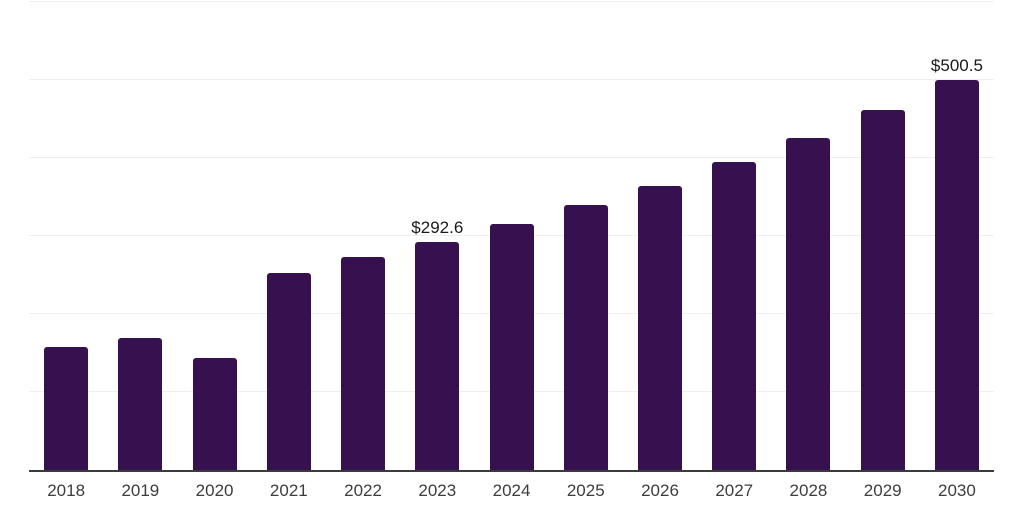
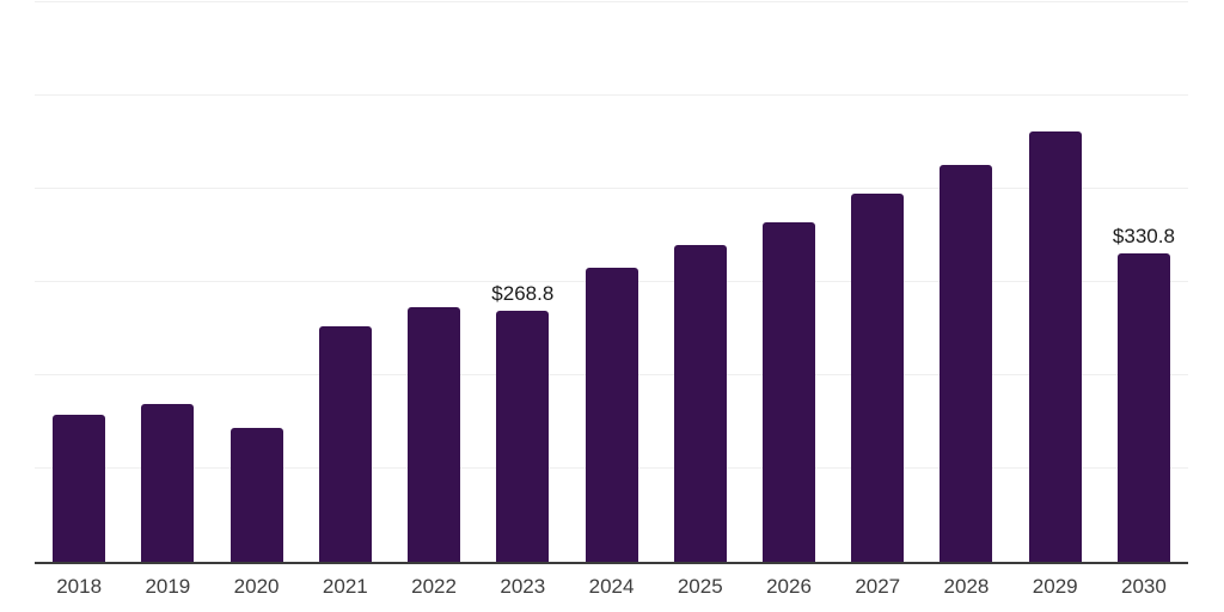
2023: $292.6 -> $268.8
2030: $500.5 -> $330.8
